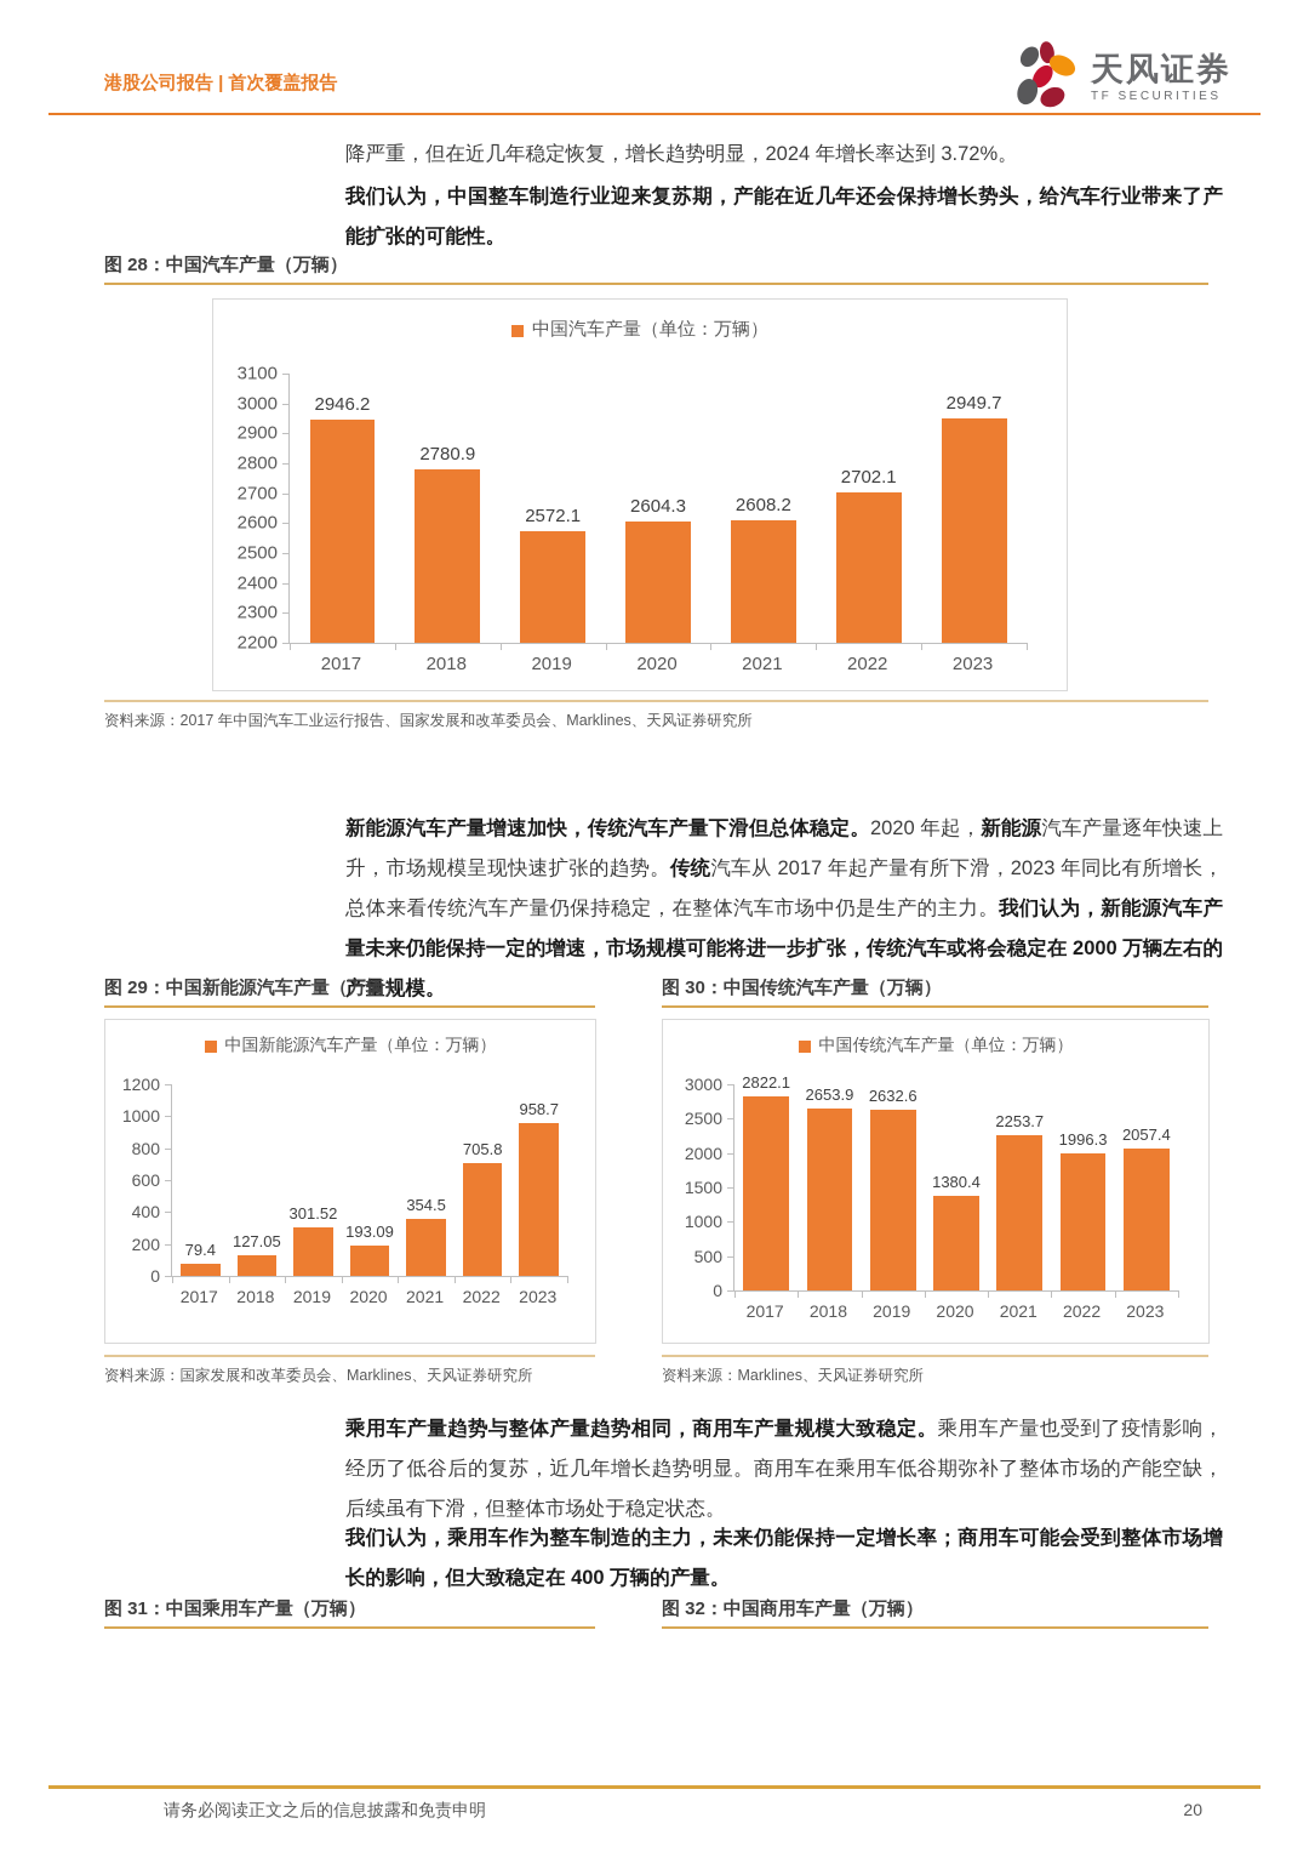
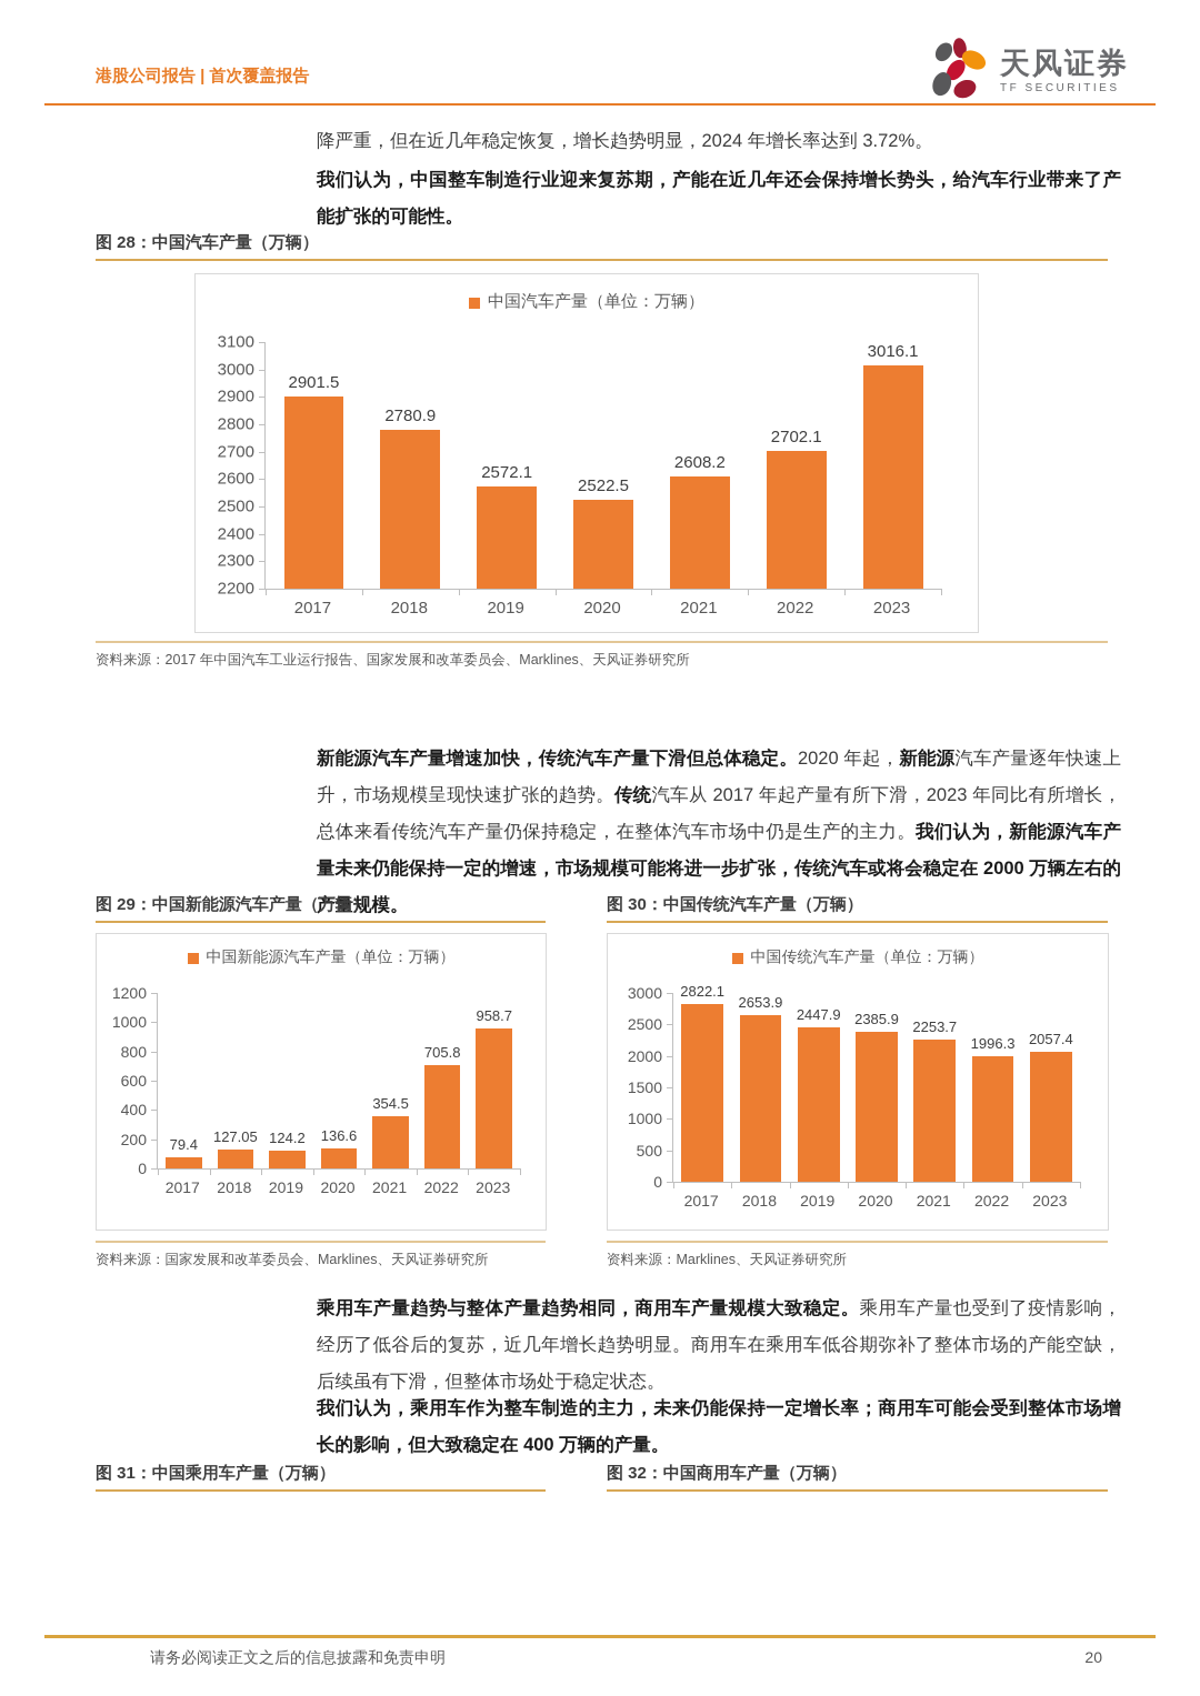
图 28：中国汽车产量（万辆）/2017: 2946.2 -> 2901.5
图 28：中国汽车产量（万辆）/2020: 2604.3 -> 2522.5
图 28：中国汽车产量（万辆）/2023: 2949.7 -> 3016.1
图 29：中国新能源汽车产量（万辆）/2019: 301.52 -> 124.2
图 29：中国新能源汽车产量（万辆）/2020: 193.09 -> 136.6
图 30：中国传统汽车产量（万辆）/2019: 2632.6 -> 2447.9
图 30：中国传统汽车产量（万辆）/2020: 1380.4 -> 2385.9
